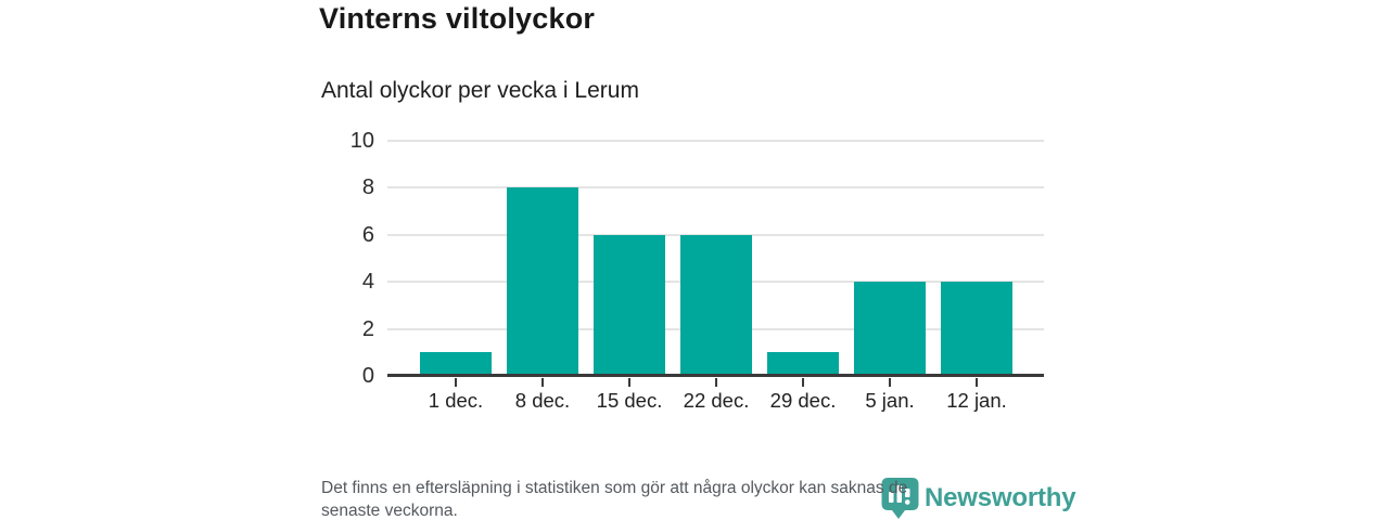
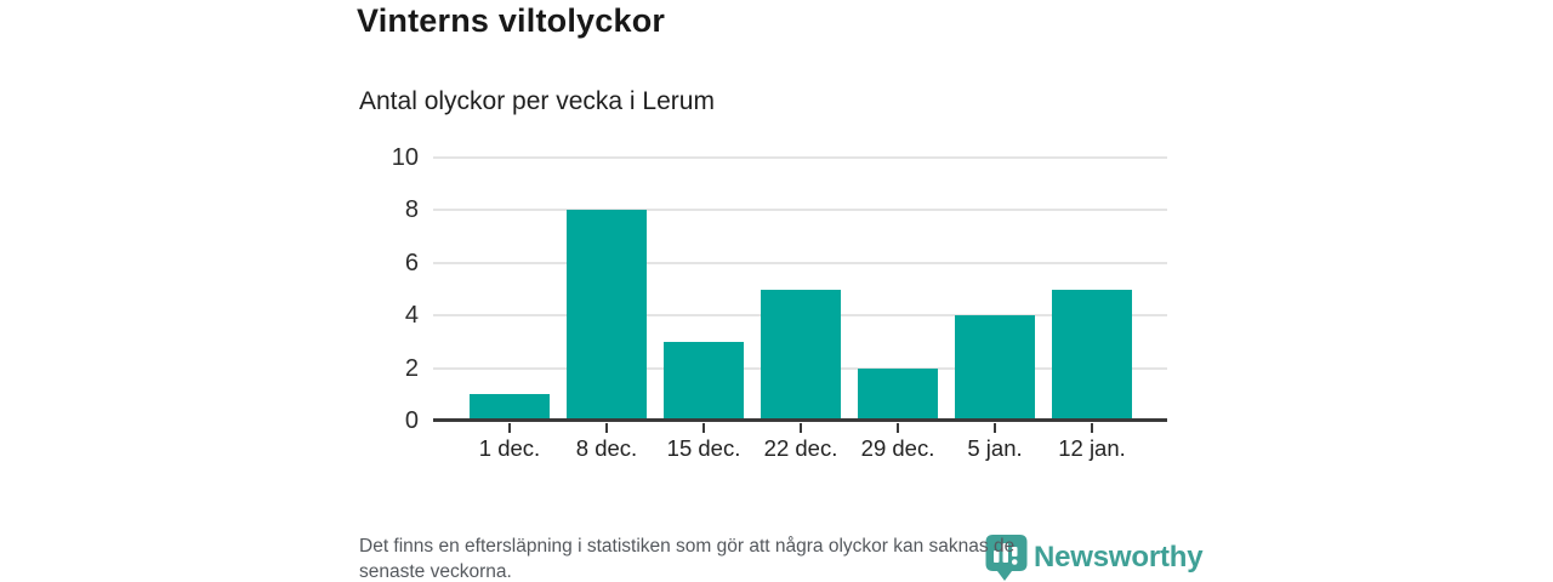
15 dec.: 6 -> 3
22 dec.: 6 -> 5
29 dec.: 1 -> 2
12 jan.: 4 -> 5
